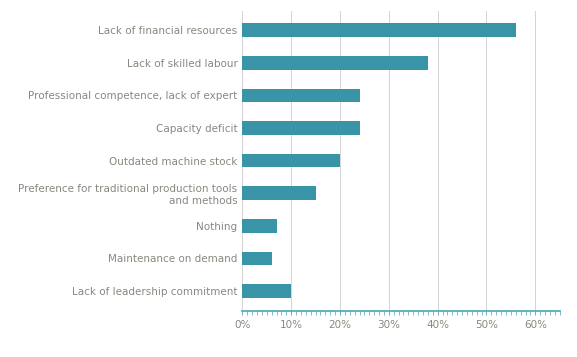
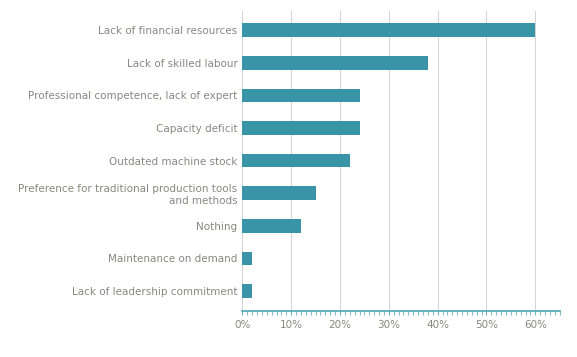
Lack of financial resources: 56% -> 60%
Outdated machine stock: 20% -> 22%
Nothing: 7% -> 12%
Maintenance on demand: 6% -> 2%
Lack of leadership commitment: 10% -> 2%
